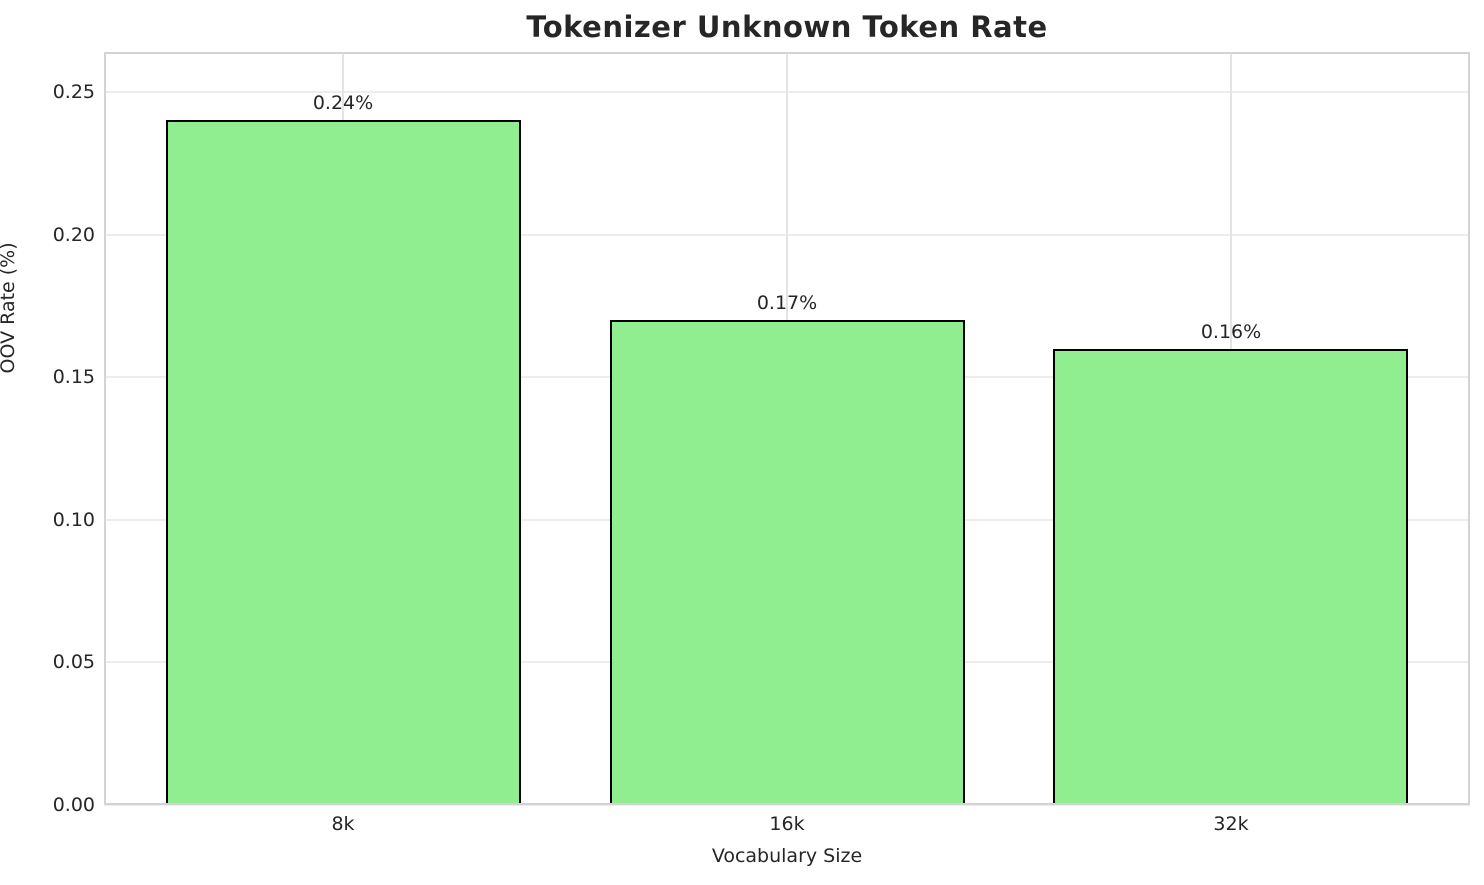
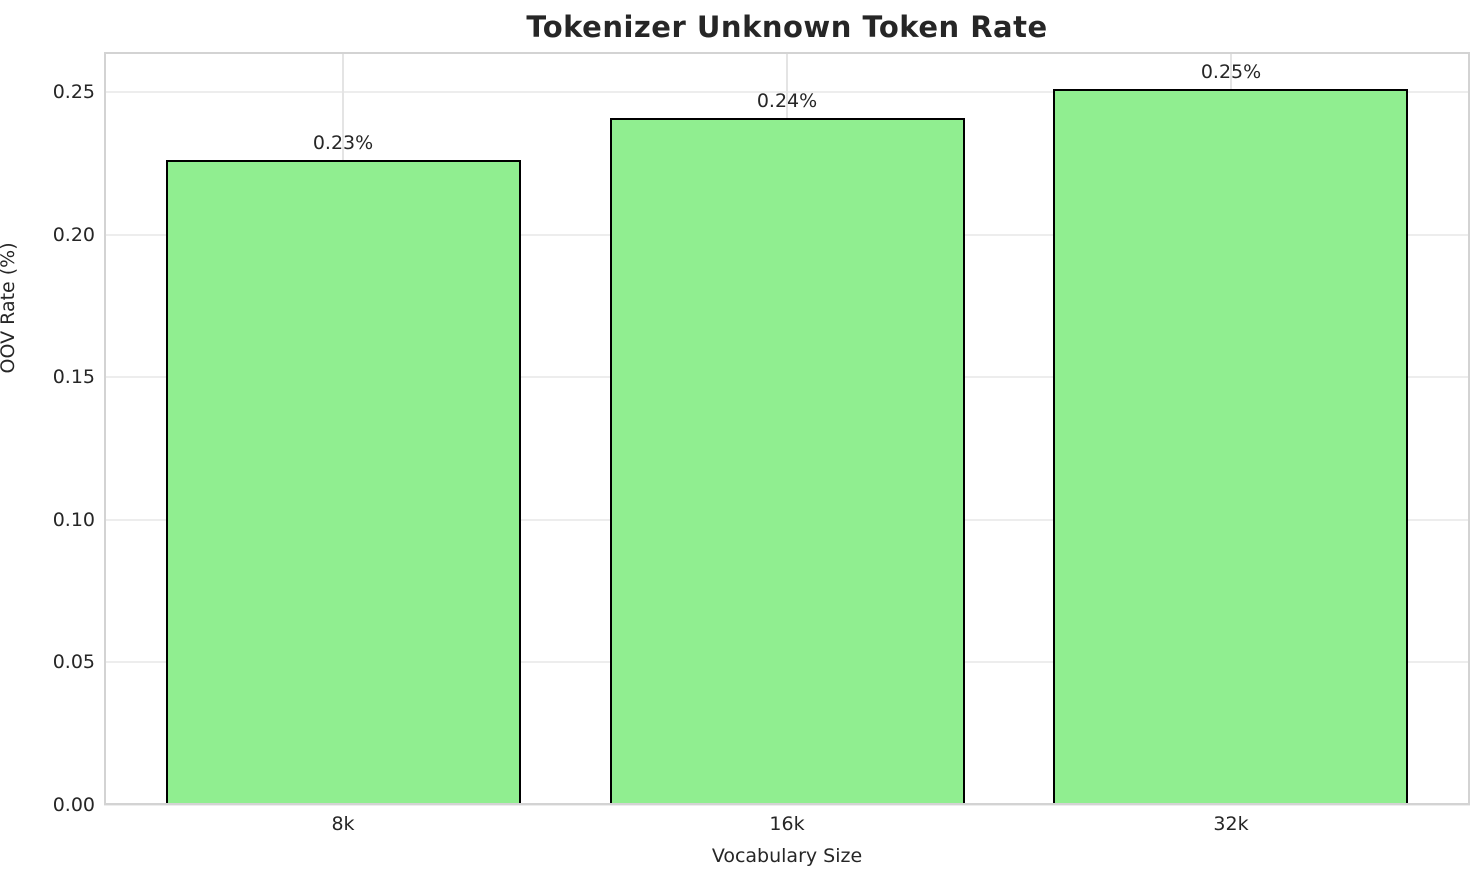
8k: 0.24% -> 0.23%
16k: 0.17% -> 0.24%
32k: 0.16% -> 0.25%
